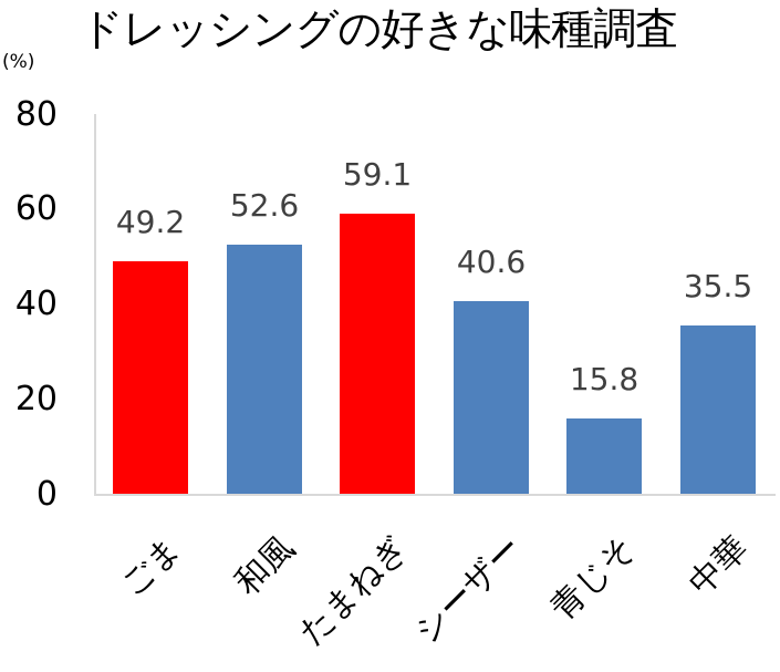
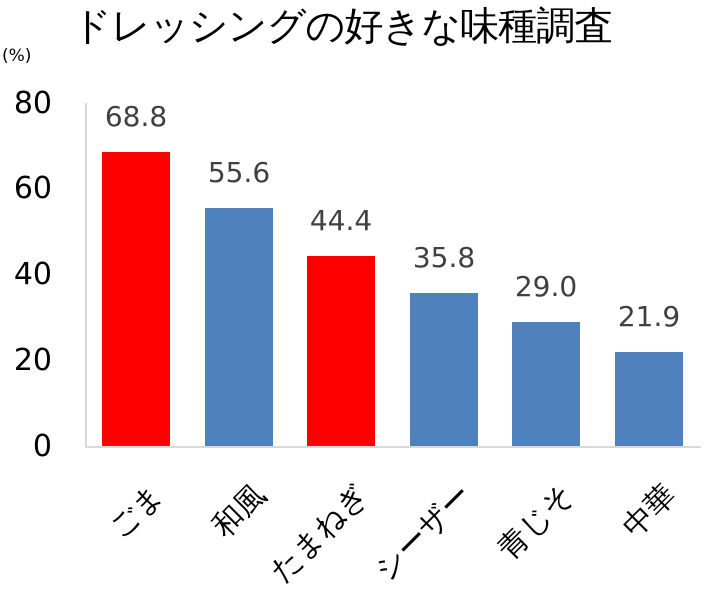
ごま: 49.2 -> 68.8
和風: 52.6 -> 55.6
たまねぎ: 59.1 -> 44.4
シーザー: 40.6 -> 35.8
青じそ: 15.8 -> 29.0
中華: 35.5 -> 21.9
